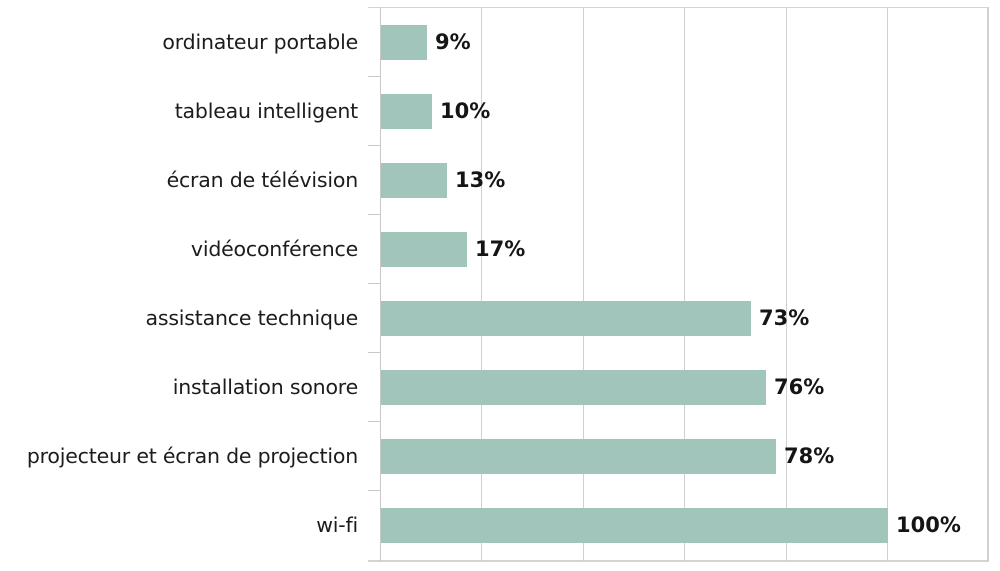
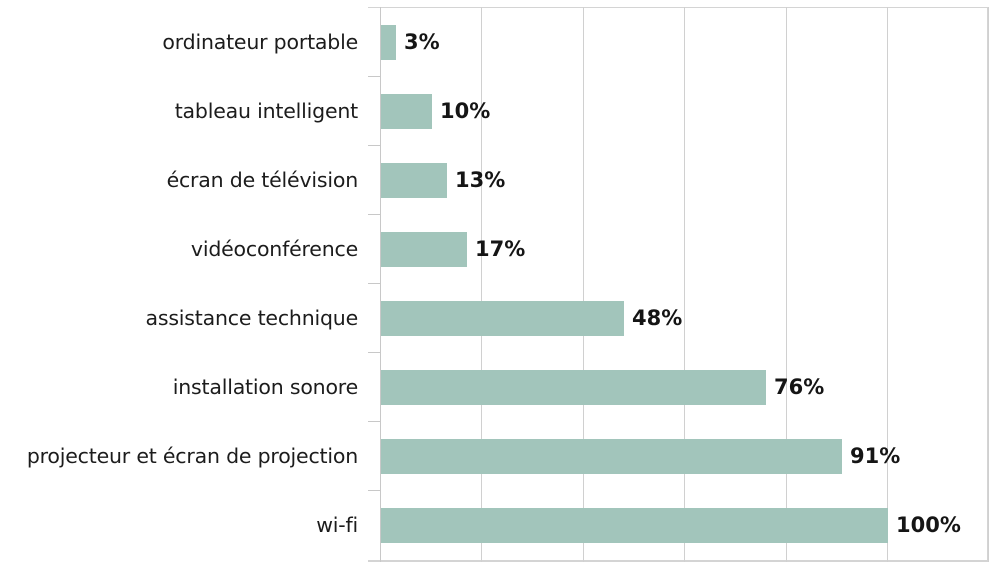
ordinateur portable: 9% -> 3%
assistance technique: 73% -> 48%
projecteur et écran de projection: 78% -> 91%
